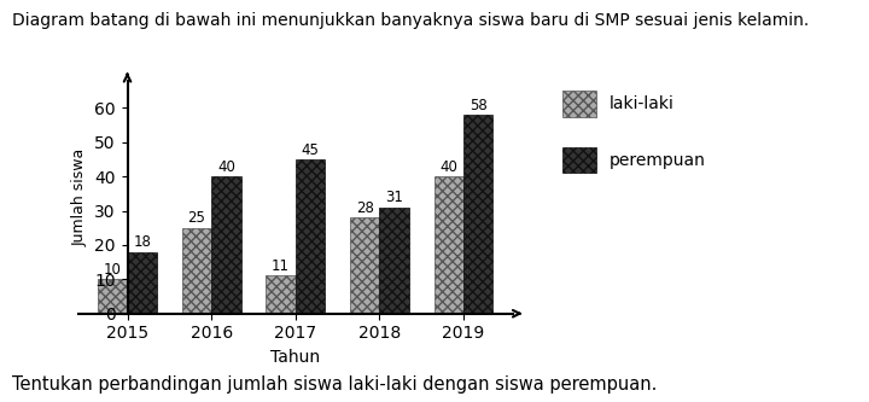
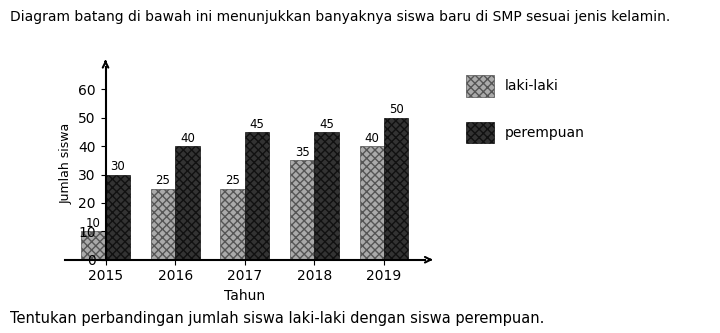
perempuan/2015: 18 -> 30
laki-laki/2017: 11 -> 25
laki-laki/2018: 28 -> 35
perempuan/2018: 31 -> 45
perempuan/2019: 58 -> 50
